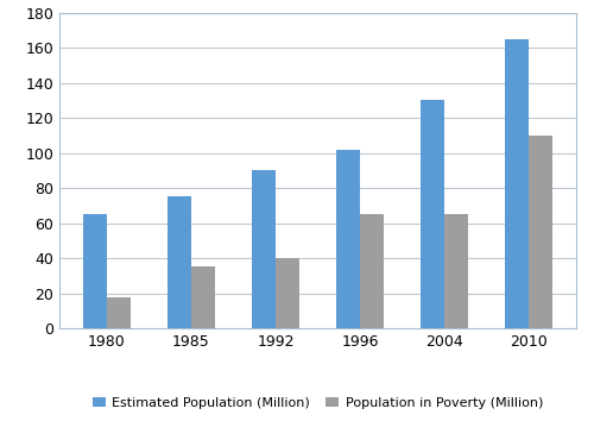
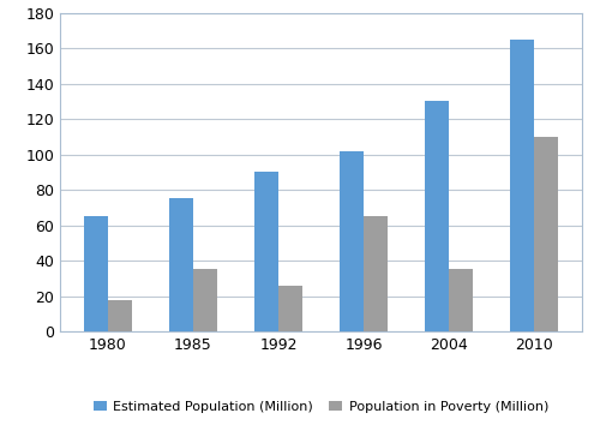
Population in Poverty (Million)/1992: 40 -> 26
Population in Poverty (Million)/2004: 65 -> 35
